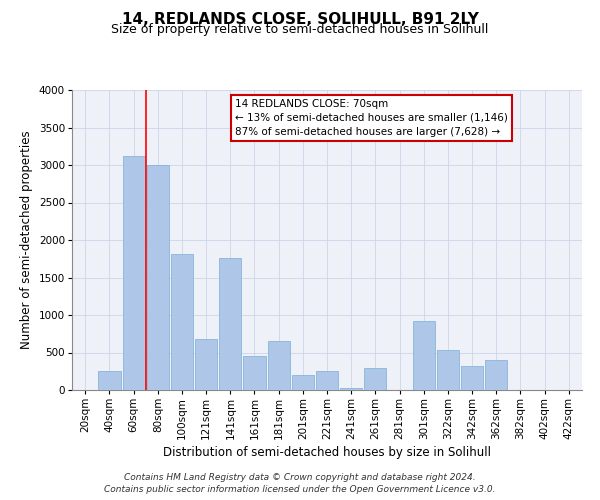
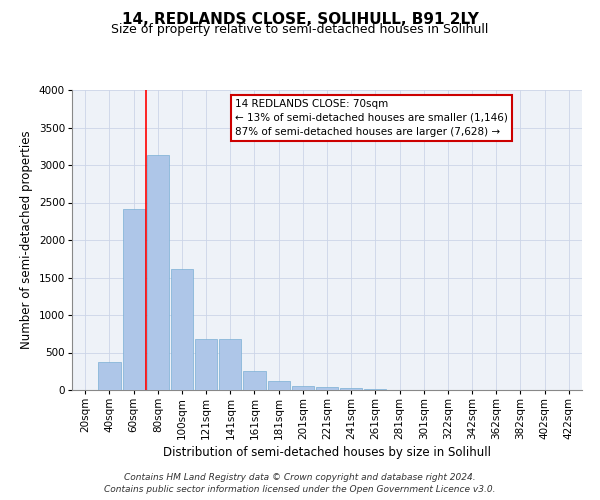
40sqm: 260 -> 380
60sqm: 3120 -> 2420
80sqm: 3000 -> 3130
100sqm: 1820 -> 1610
141sqm: 1760 -> 680
161sqm: 460 -> 260
181sqm: 660 -> 120
201sqm: 200 -> 60
221sqm: 260 -> 40
261sqm: 300 -> 10
301sqm: 920 -> 0
322sqm: 540 -> 0
342sqm: 320 -> 0
362sqm: 400 -> 0
